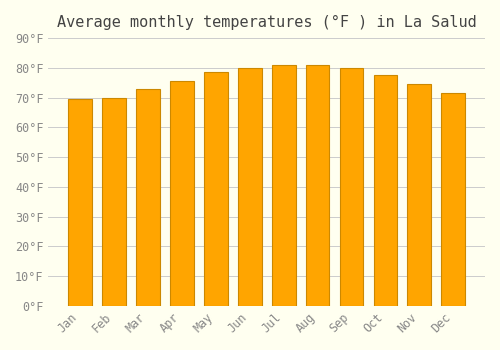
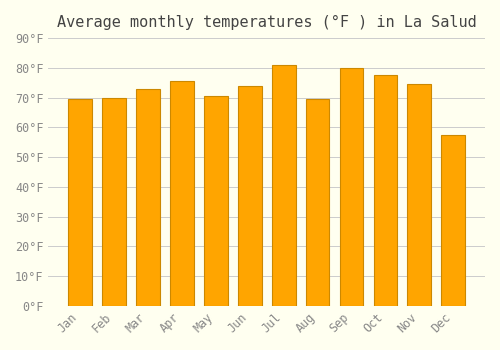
May: 78.5°F -> 70.5°F
Jun: 80.0°F -> 74.0°F
Aug: 81.0°F -> 69.5°F
Dec: 71.5°F -> 57.5°F
